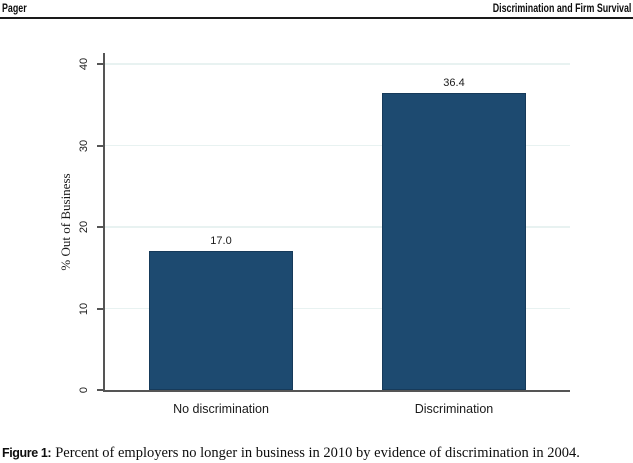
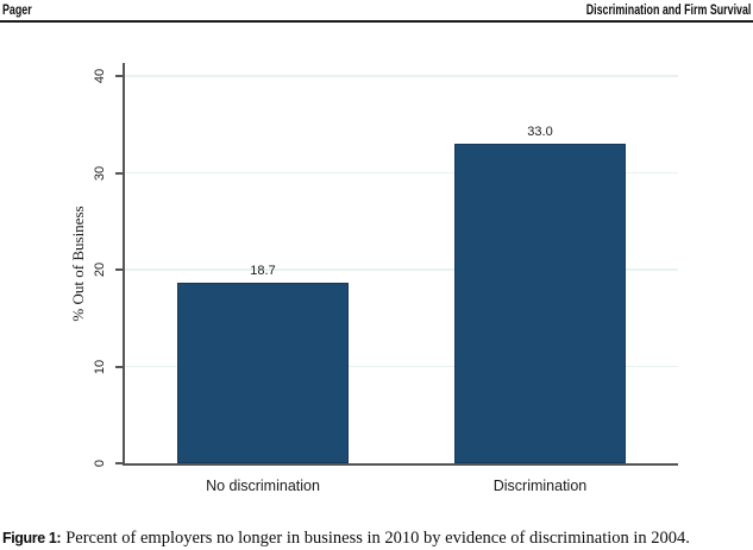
No discrimination: 17.0 -> 18.7
Discrimination: 36.4 -> 33.0
